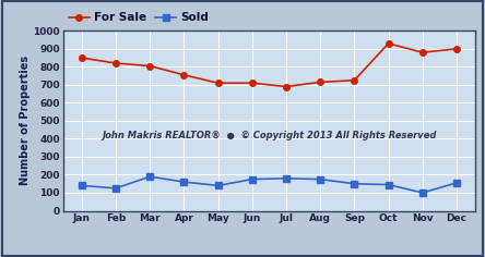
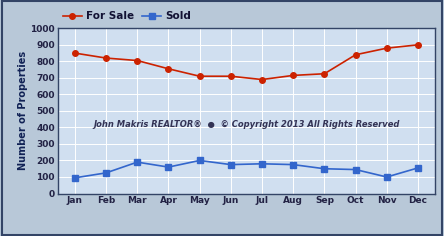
Sold/Jan: 140 -> 100
Sold/May: 140 -> 200
For Sale/Oct: 930 -> 840
